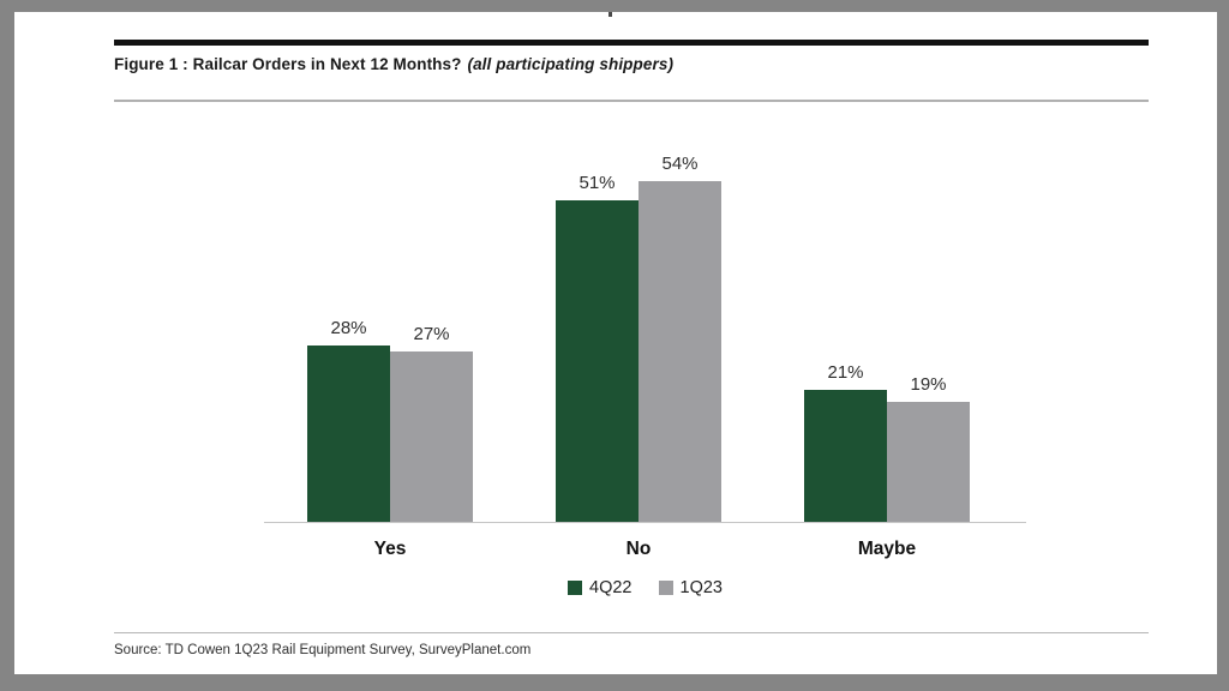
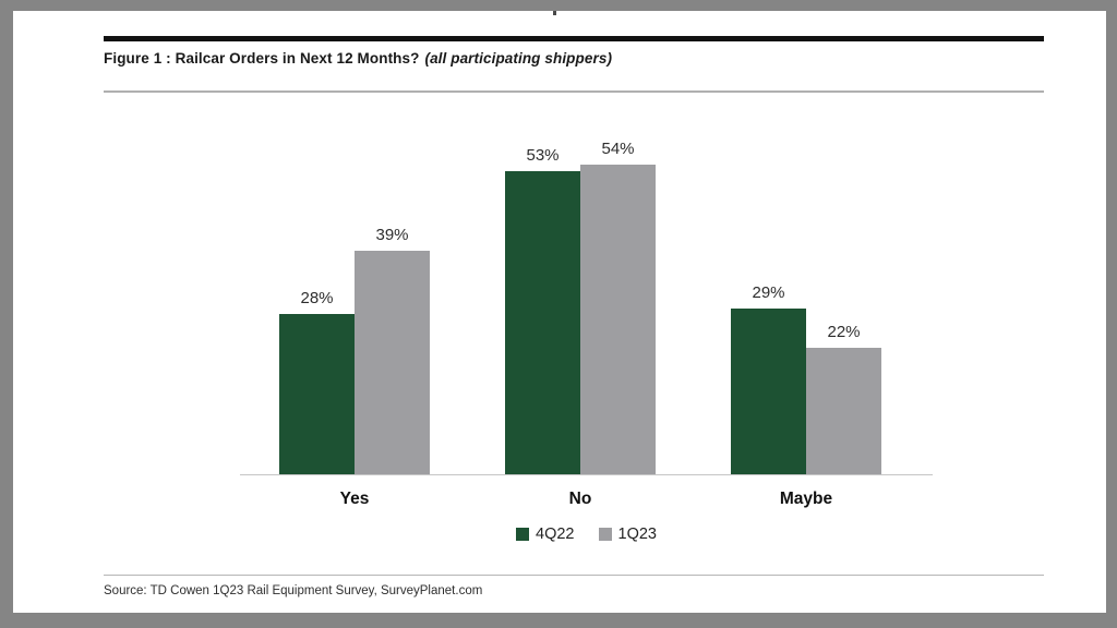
1Q23/Yes: 27% -> 39%
4Q22/No: 51% -> 53%
4Q22/Maybe: 21% -> 29%
1Q23/Maybe: 19% -> 22%
